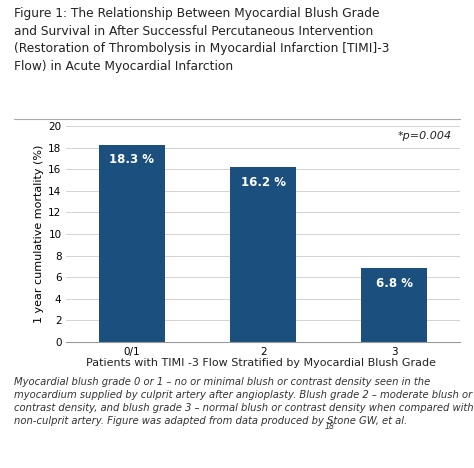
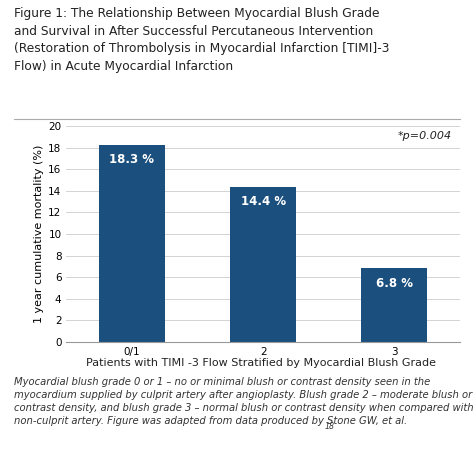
2: 16.2 -> 14.4
